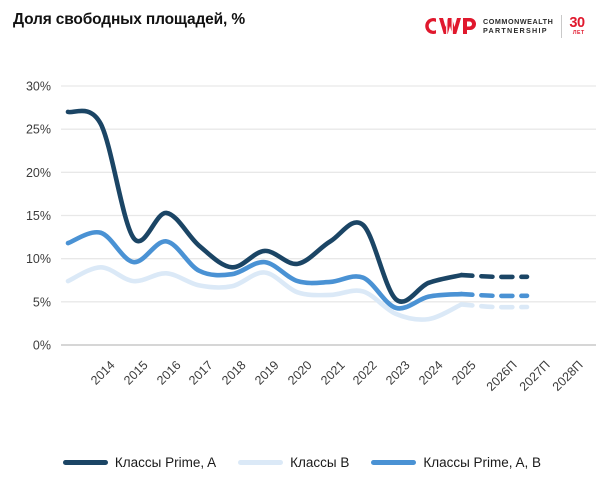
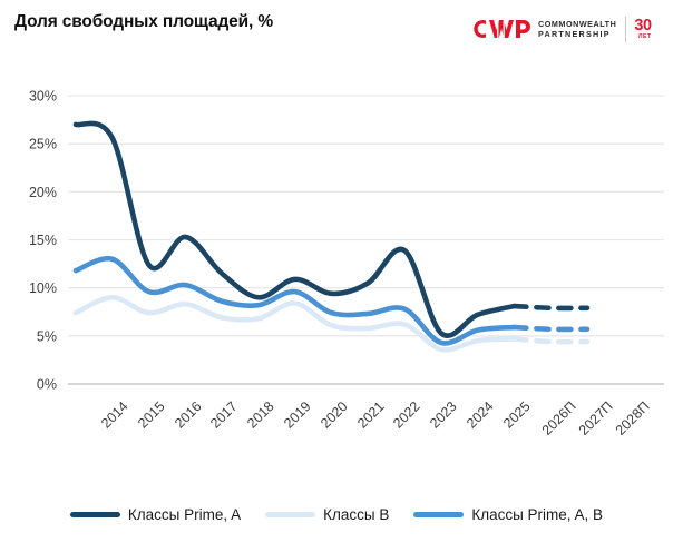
Классы Prime, A, B/2017: 12% -> 10%
Классы Prime, A/2022: 12% -> 10%
Классы B/2025: 3% -> 4%
